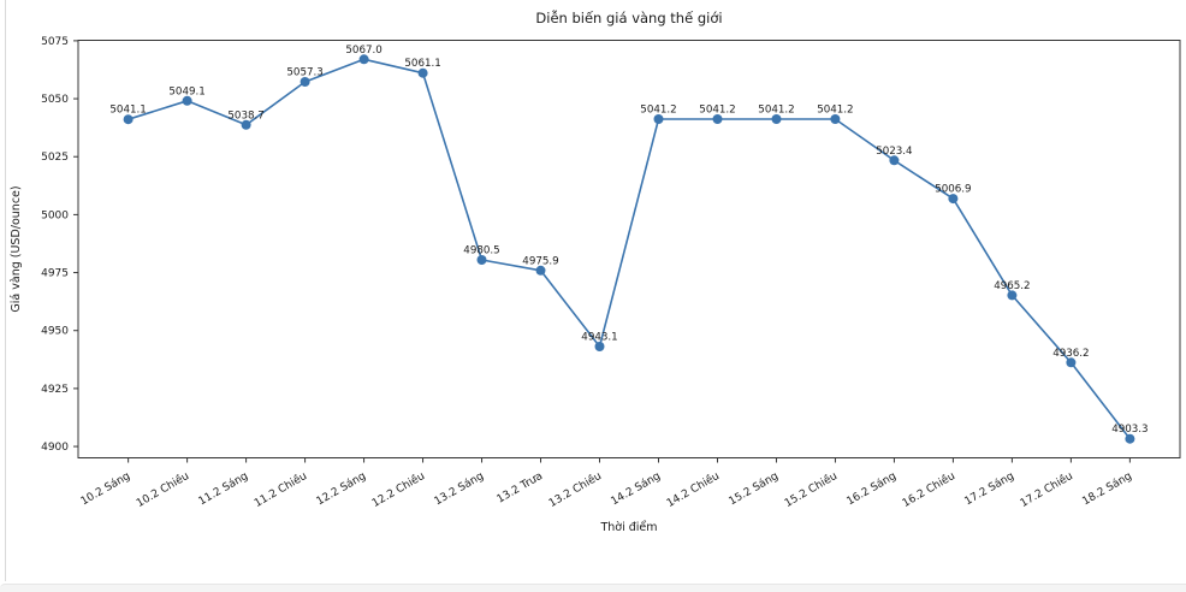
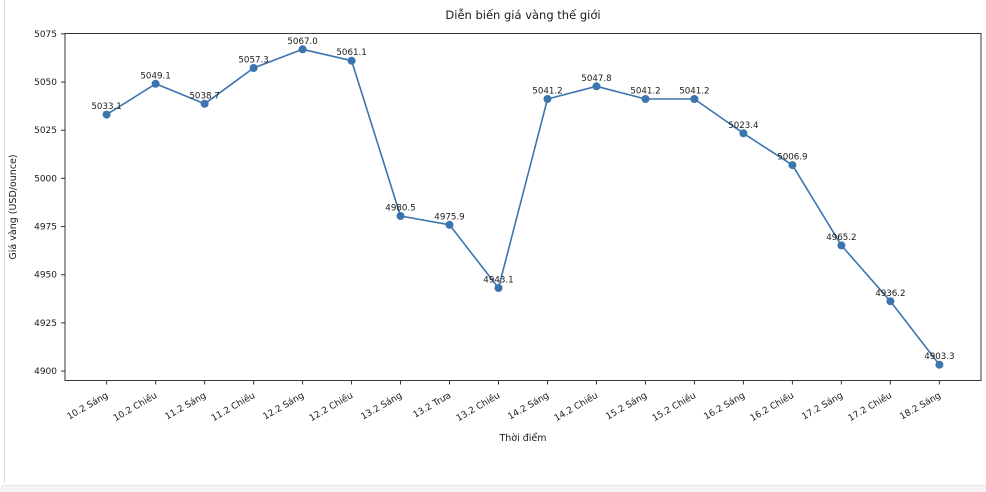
10.2 Sáng: 5041.1 -> 5033.1
14.2 Chiều: 5041.2 -> 5047.8
